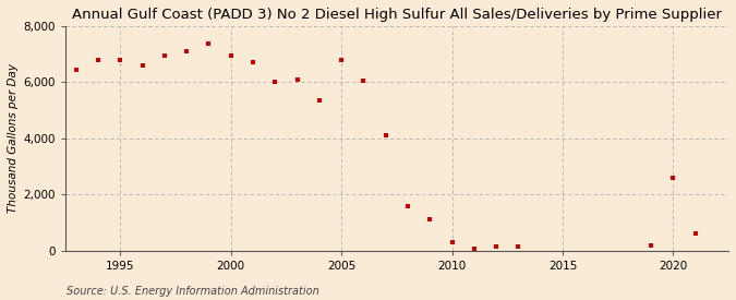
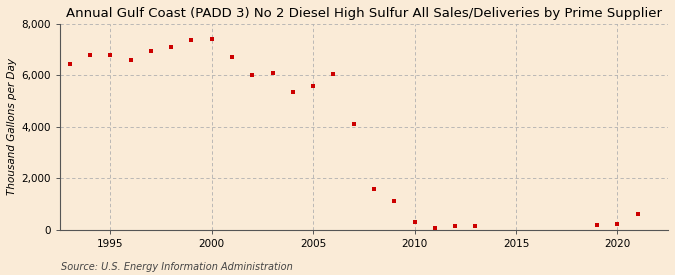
2000: 6,950 -> 7,430
2005: 6,800 -> 5,600
2020: 2,600 -> 220
